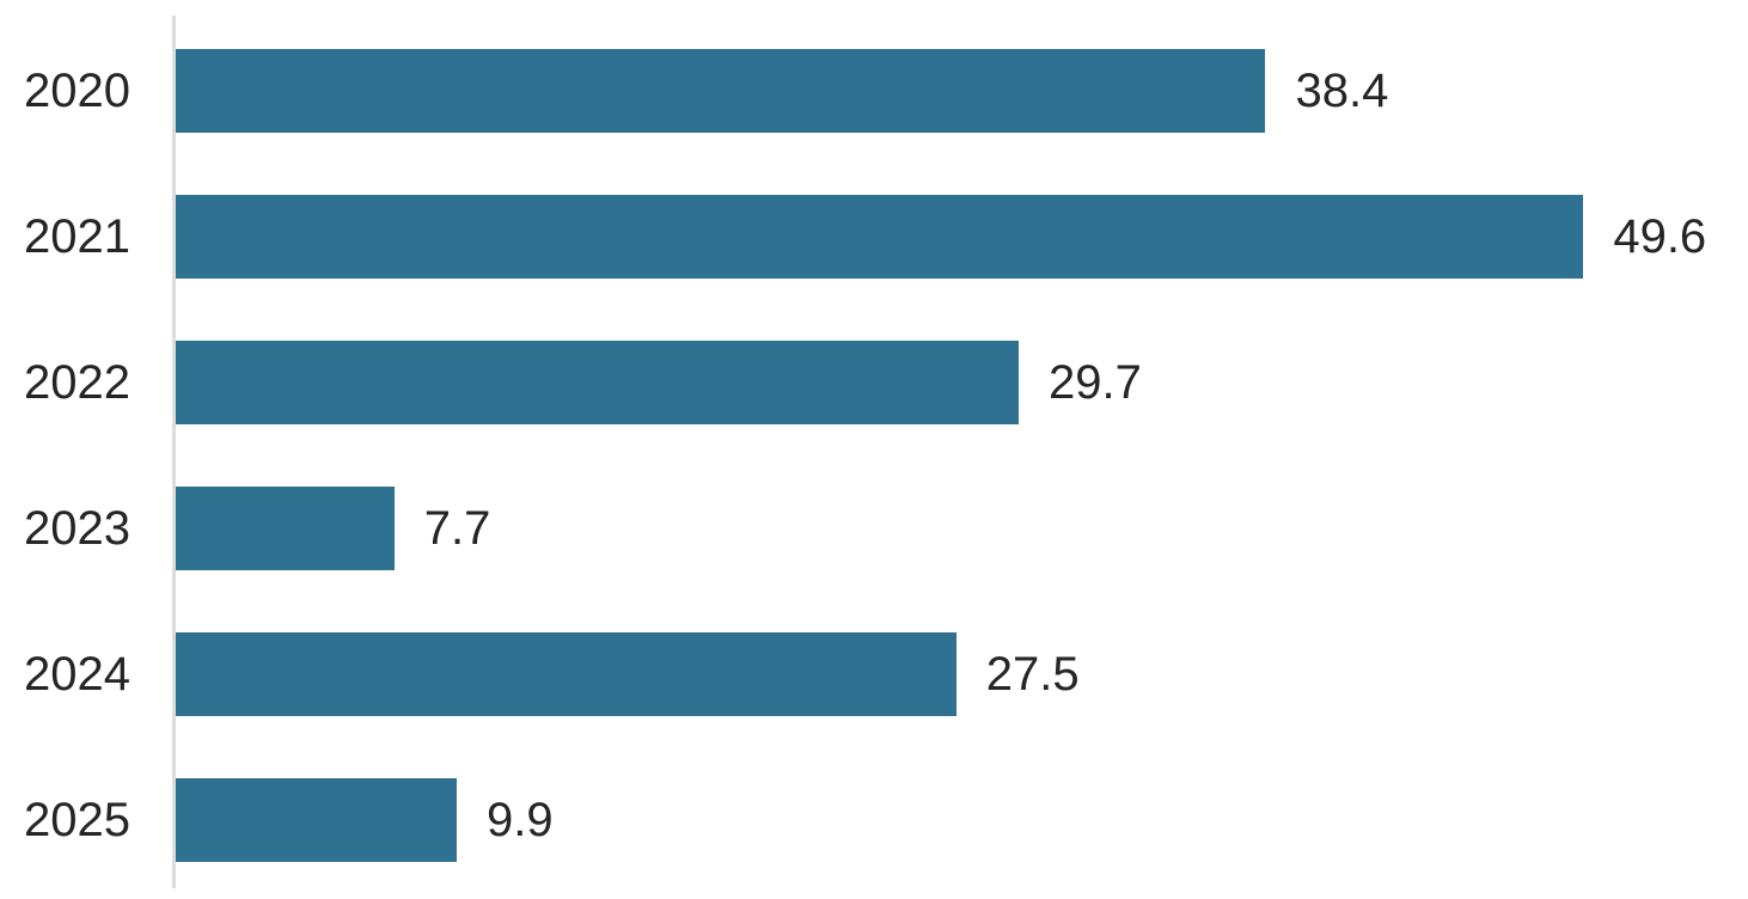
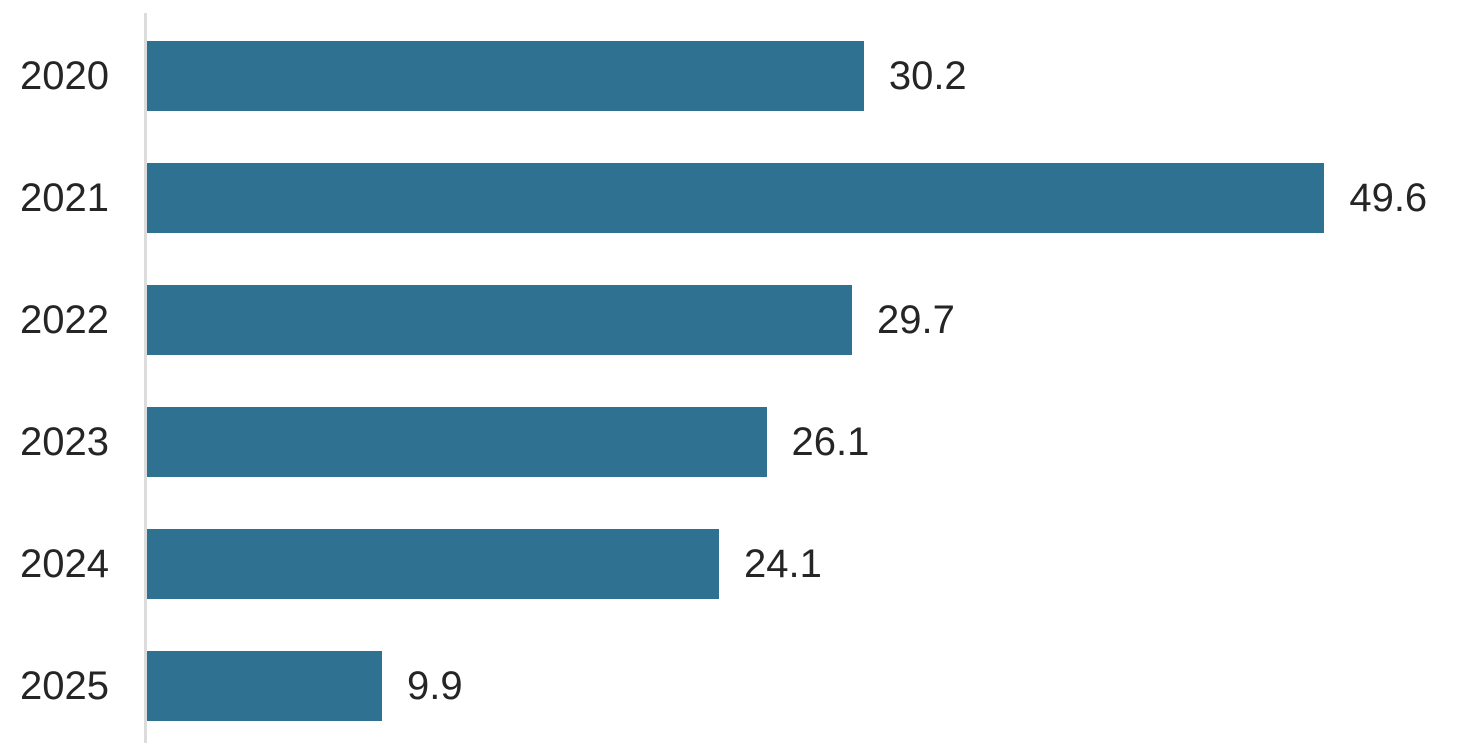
2020: 38.4 -> 30.2
2023: 7.7 -> 26.1
2024: 27.5 -> 24.1
